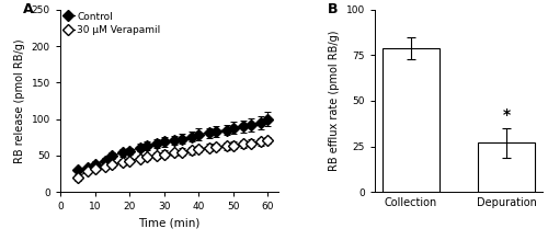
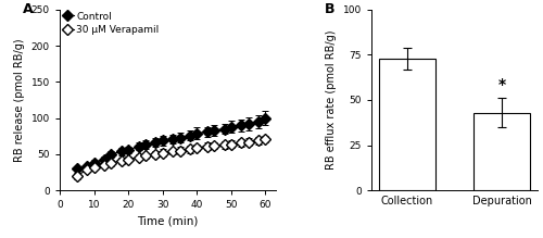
Collection: 79 -> 73
Depuration: 27 -> 43
